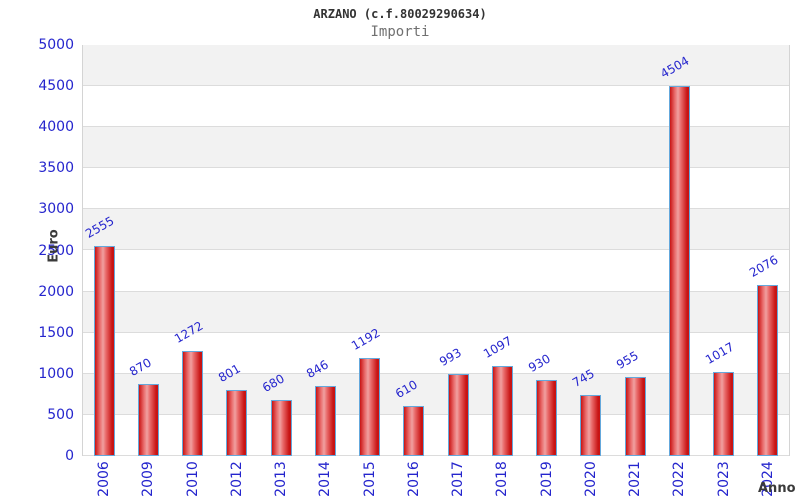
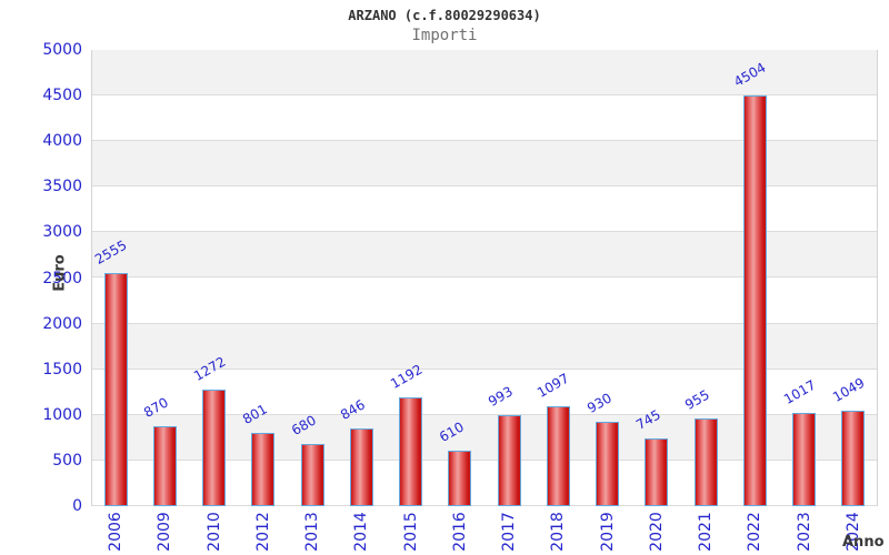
2024: 2076 -> 1049
